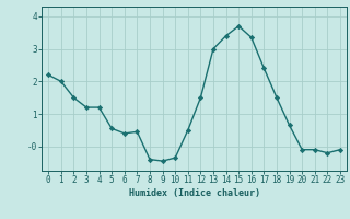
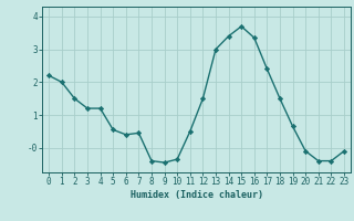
21: -0.10 -> -0.40
22: -0.20 -> -0.40
